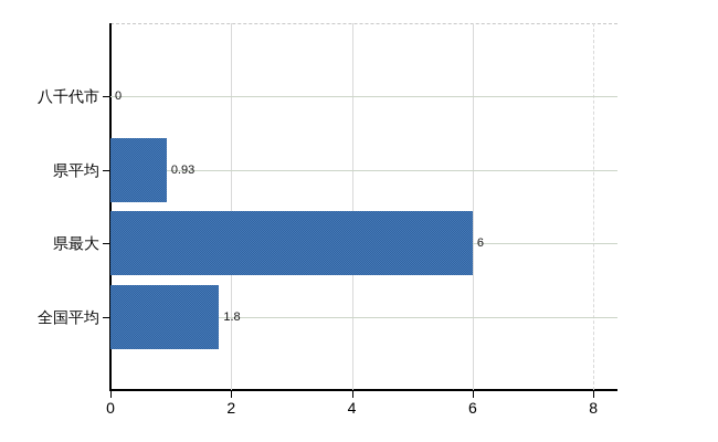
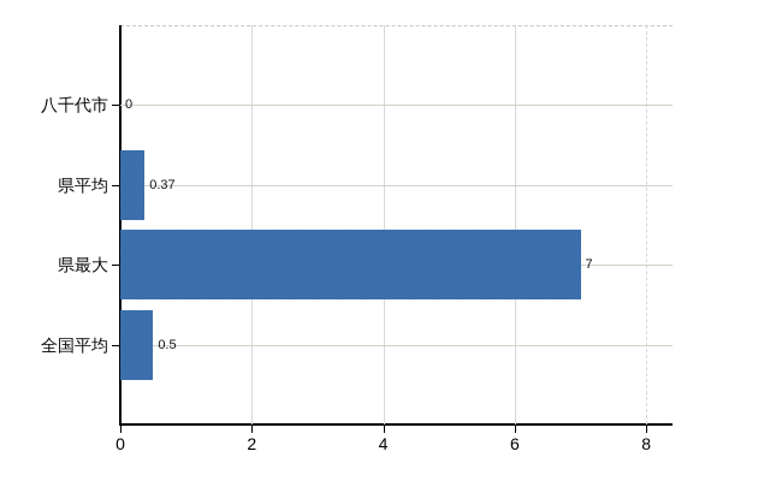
県平均: 0.93 -> 0.37
県最大: 6 -> 7
全国平均: 1.8 -> 0.5
